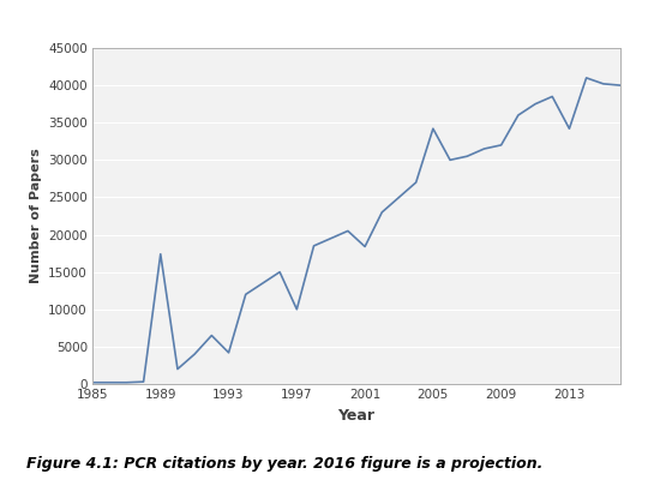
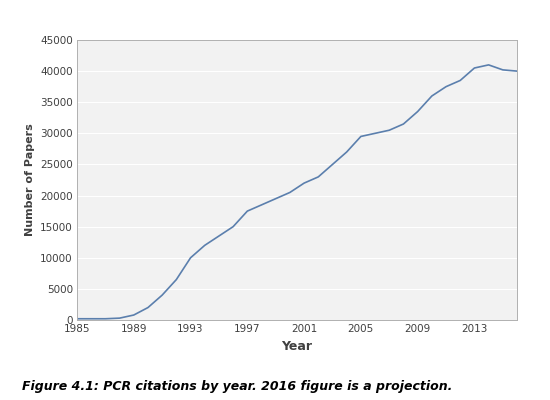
1989: 17400 -> 800
1993: 4200 -> 10000
1997: 10000 -> 17500
2001: 18400 -> 22000
2005: 34200 -> 29500
2009: 32000 -> 33500
2013: 34200 -> 40500
